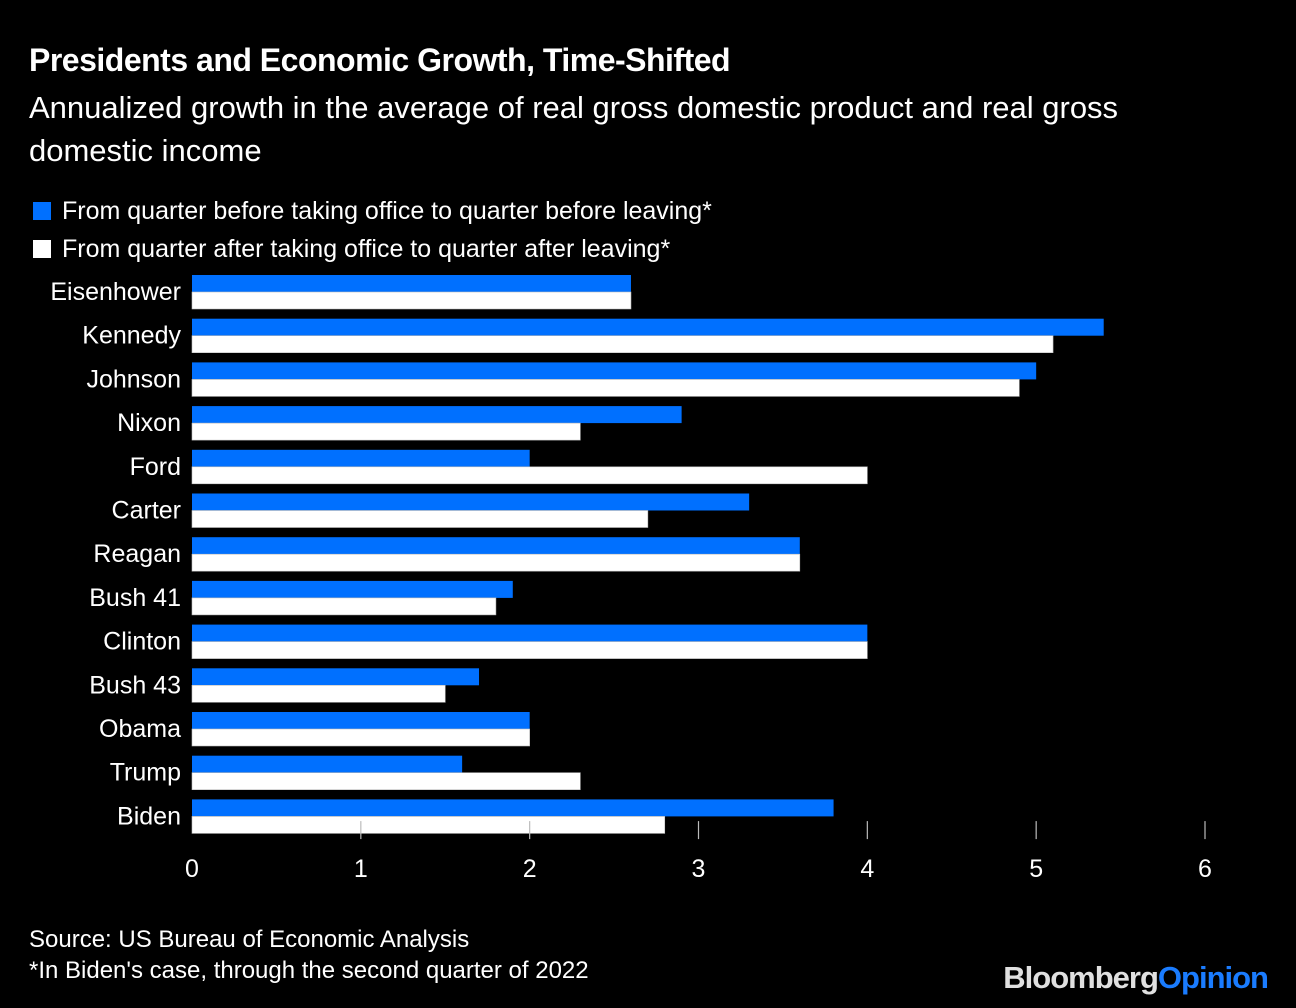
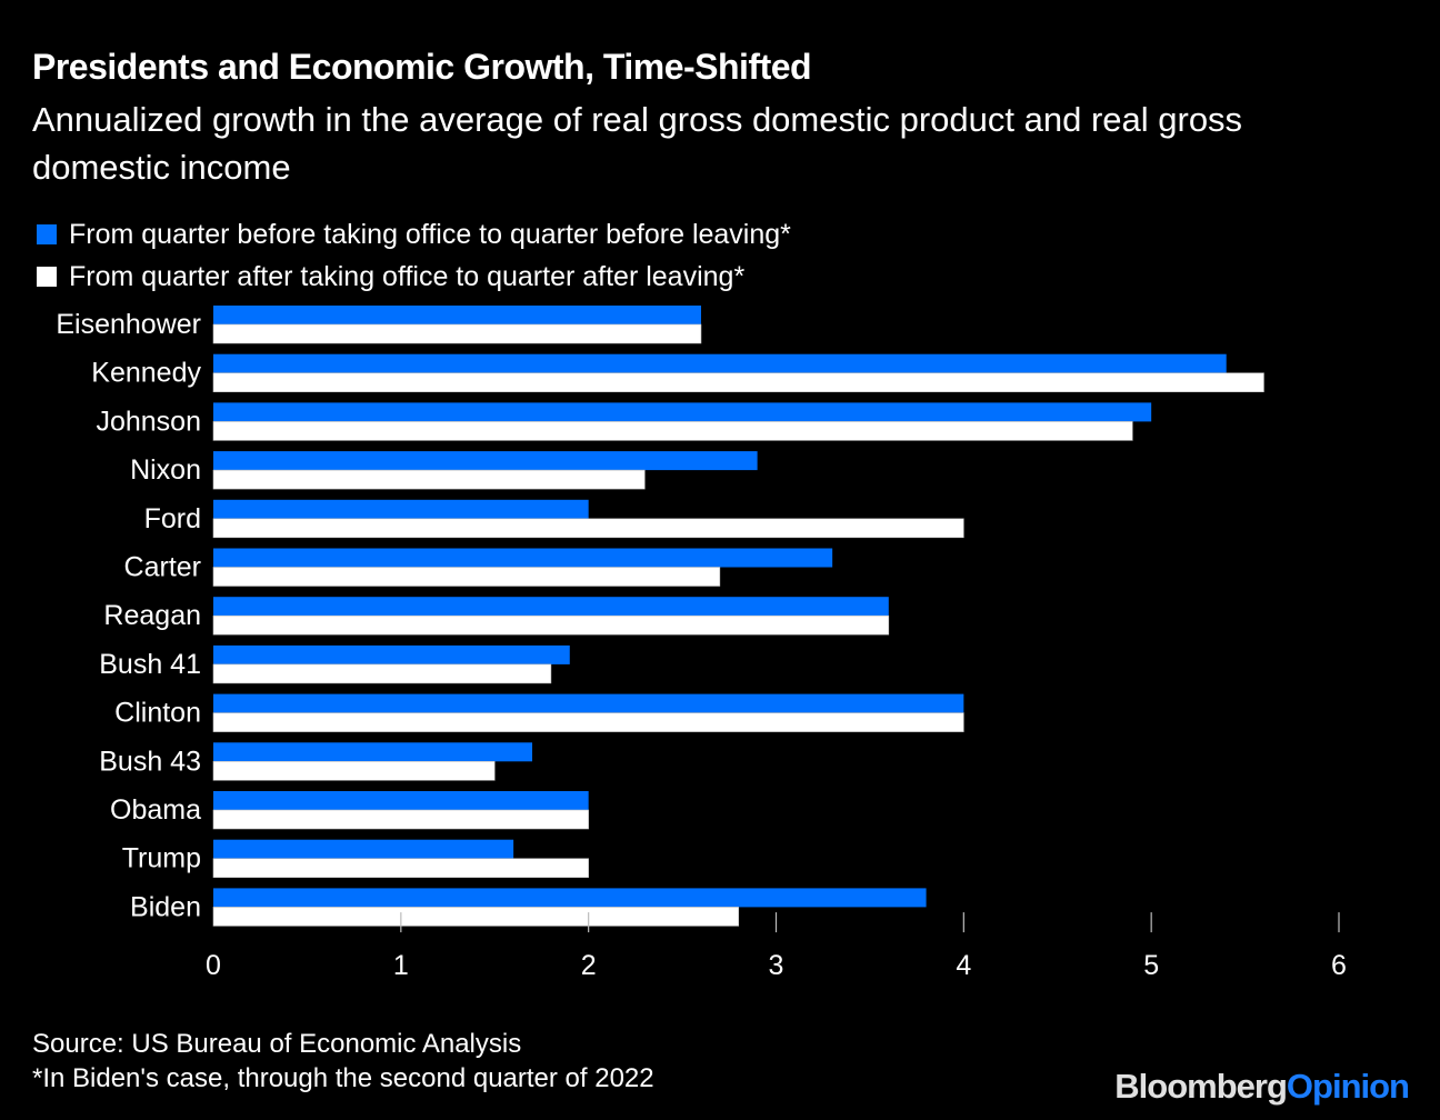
From quarter after taking office to quarter after leaving*/Kennedy: 5.1 -> 5.6
From quarter after taking office to quarter after leaving*/Trump: 2.3 -> 2.0
